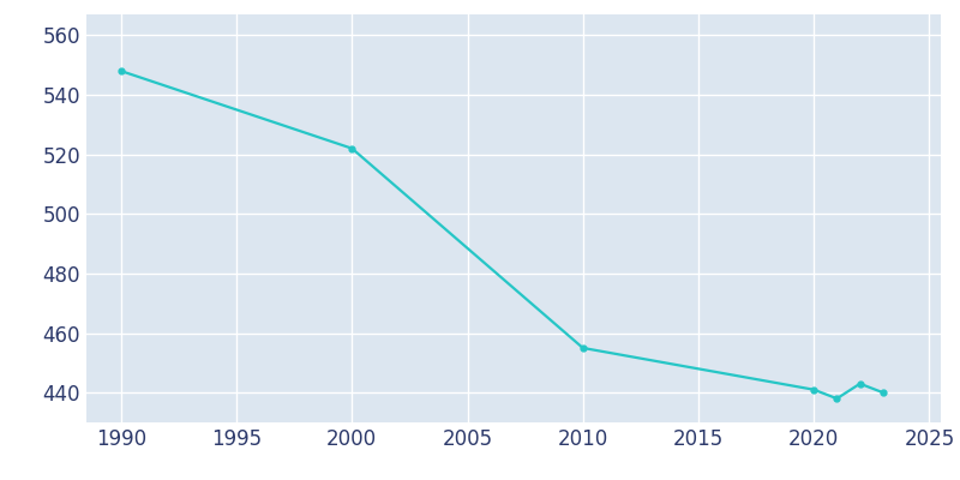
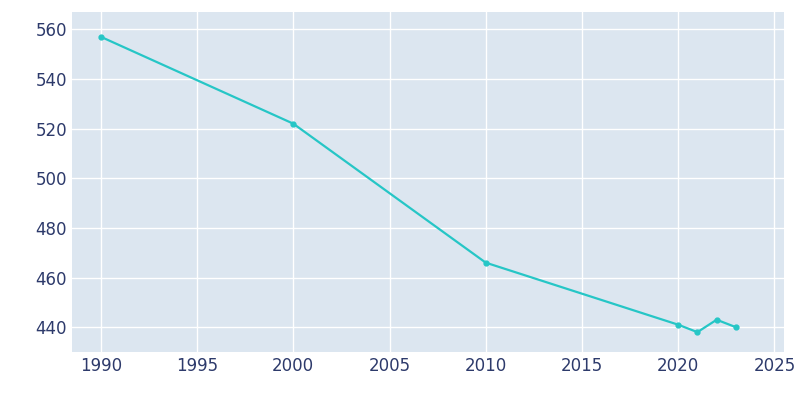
1990: 548 -> 557
2010: 455 -> 466
